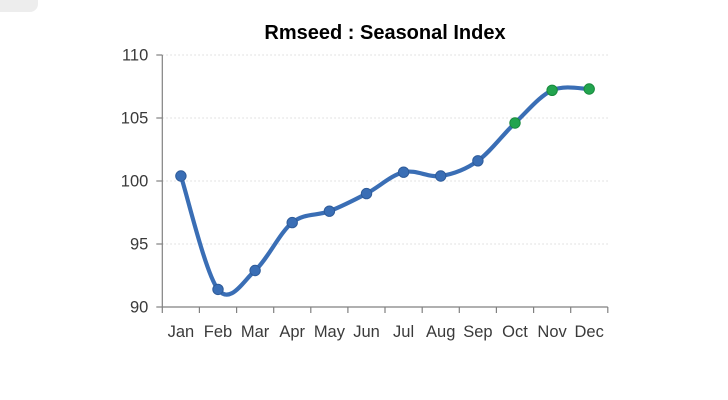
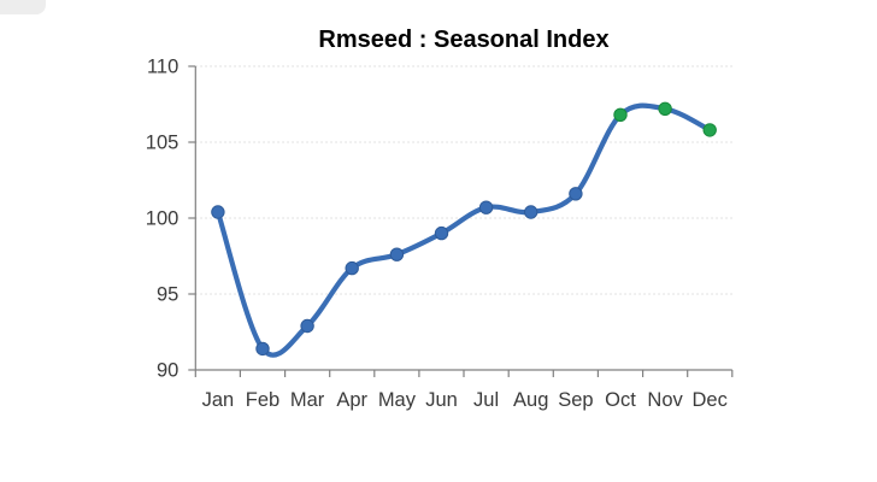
Oct: 104.6 -> 106.8
Dec: 107.3 -> 105.8
